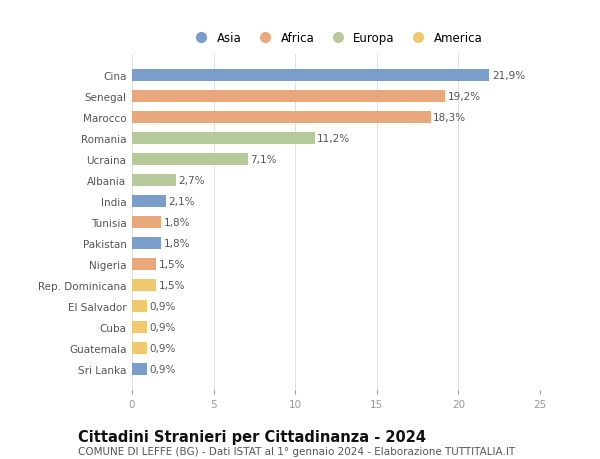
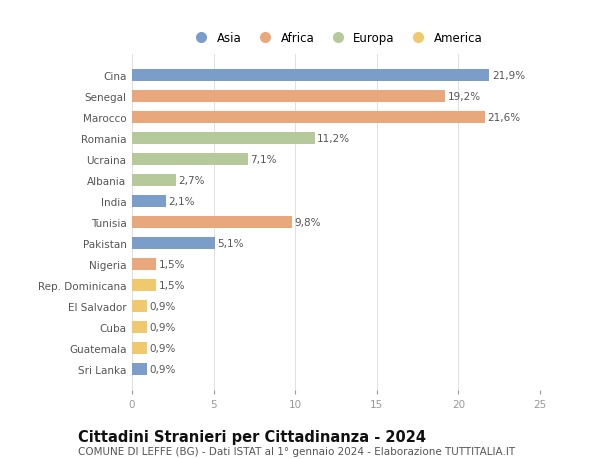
Marocco: 18,3% -> 21,6%
Tunisia: 1,8% -> 9,8%
Pakistan: 1,8% -> 5,1%
